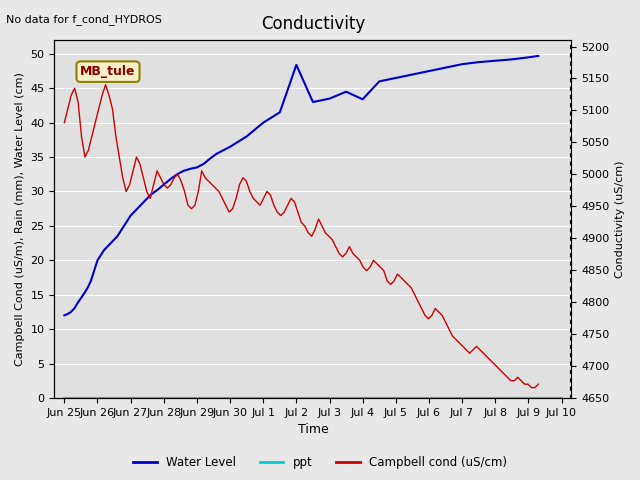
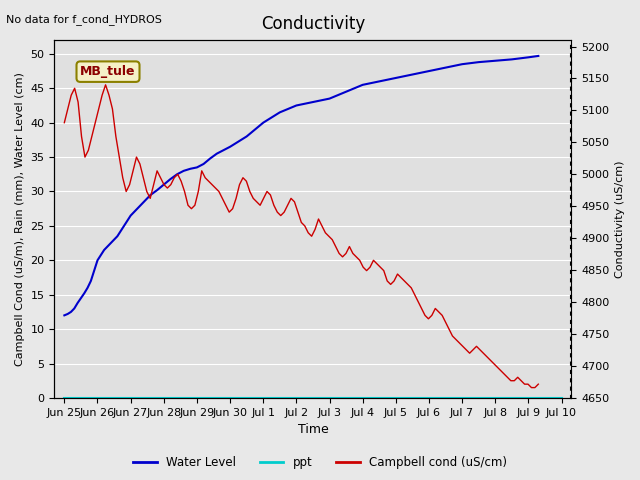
Water Level/Jul 2: 48.4 -> 42.5
Water Level/Jul 4: 43.4 -> 45.5
